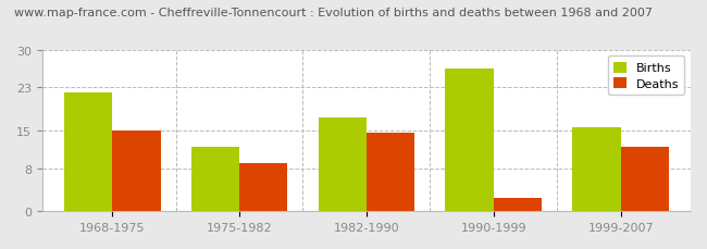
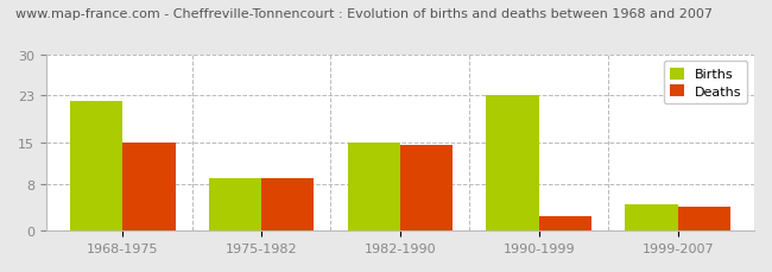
Births/1975-1982: 12.0 -> 9.0
Births/1982-1990: 17.5 -> 15.0
Births/1990-1999: 26.5 -> 23.0
Births/1999-2007: 15.5 -> 4.5
Deaths/1999-2007: 12.0 -> 4.0
